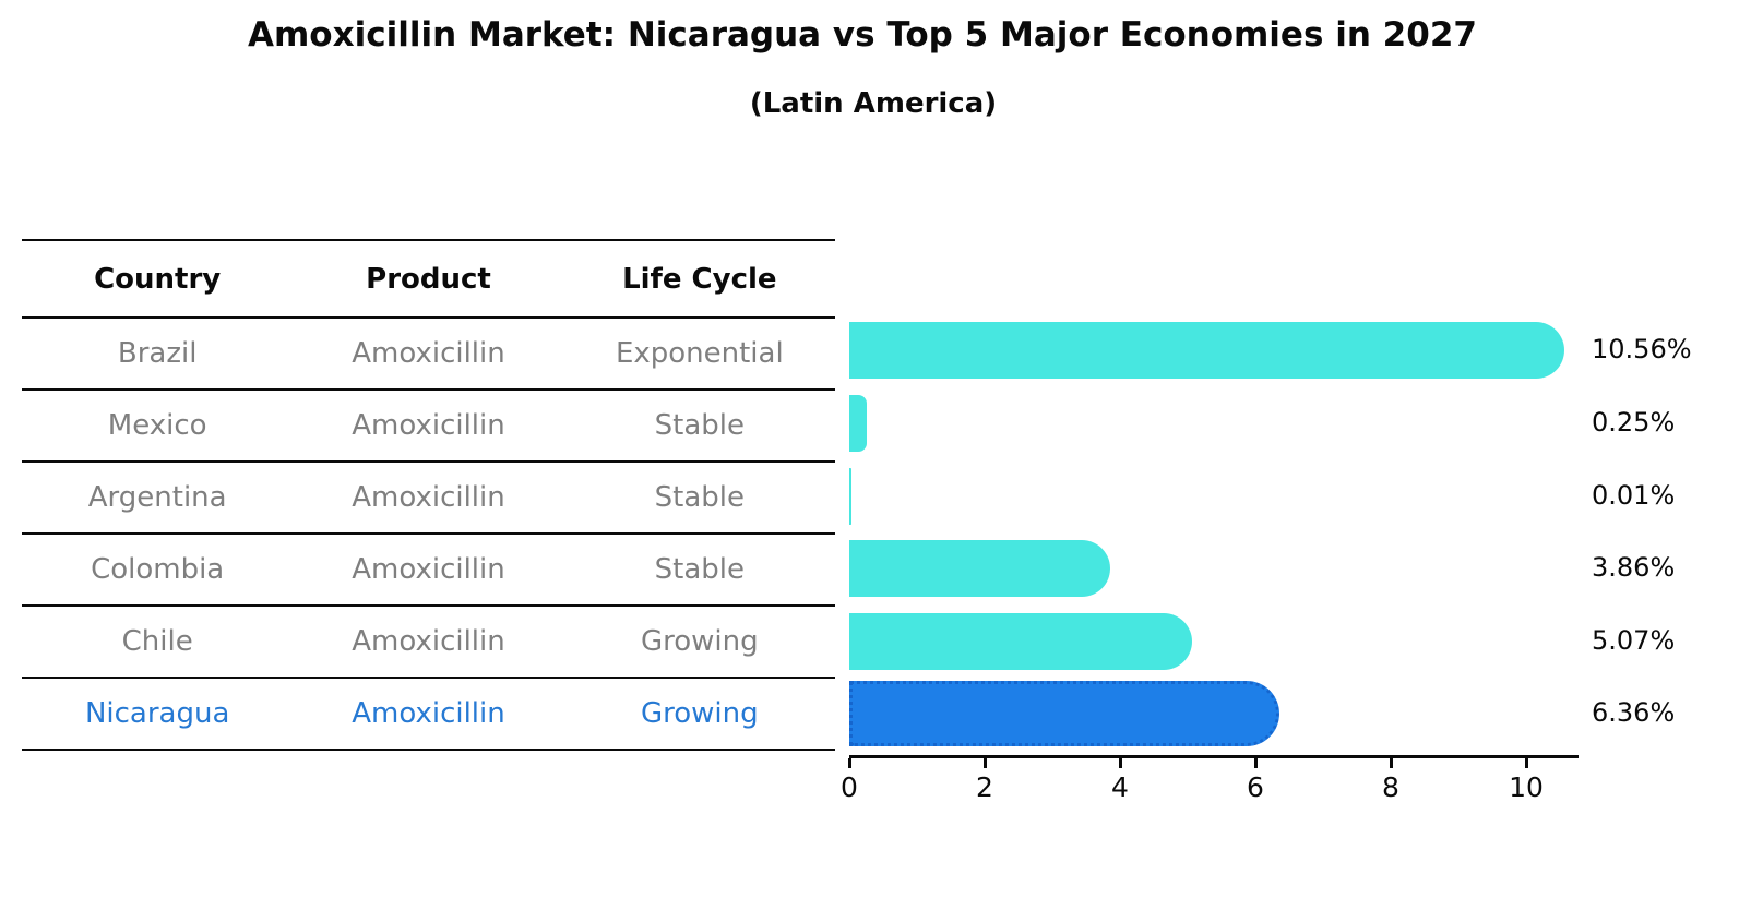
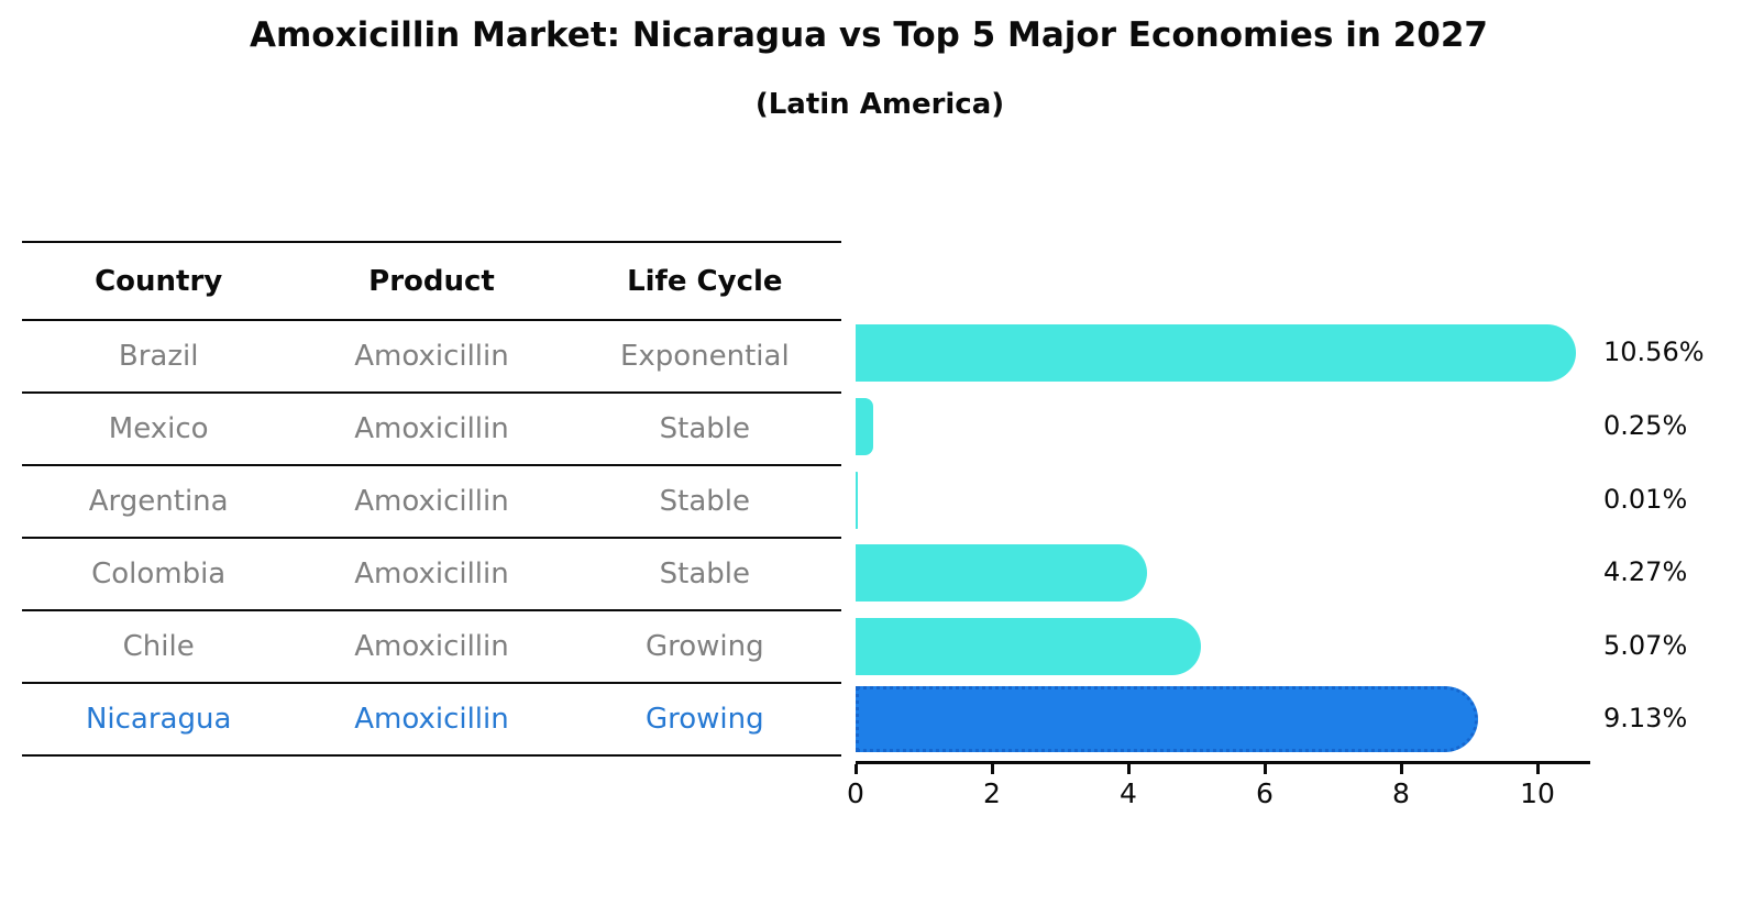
Colombia: 3.86% -> 4.27%
Nicaragua: 6.36% -> 9.13%
